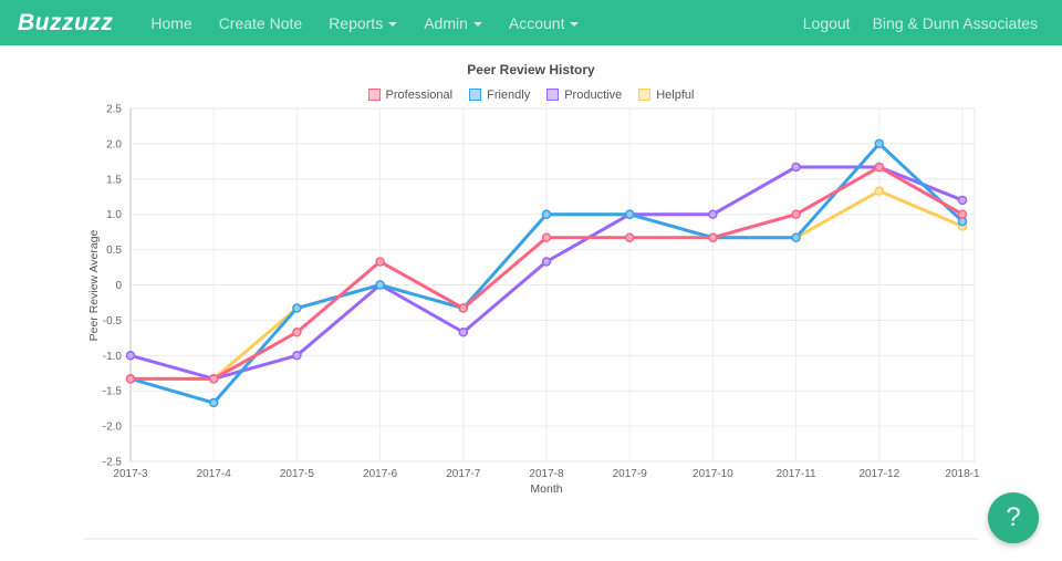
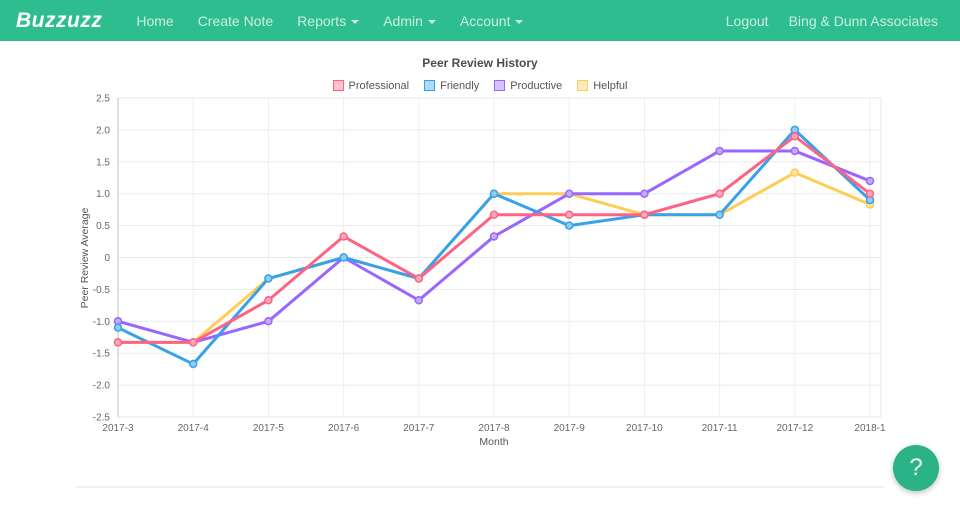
Friendly/2017-3: -1.3 -> -1.1
Friendly/2017-9: 1.0 -> 0.5
Professional/2017-12: 1.7 -> 1.9
